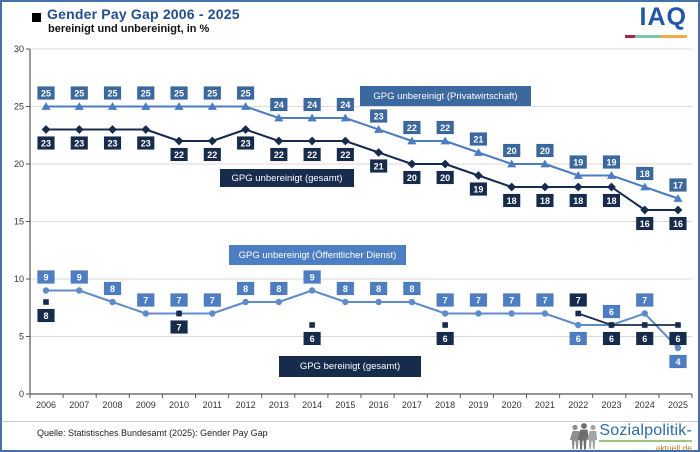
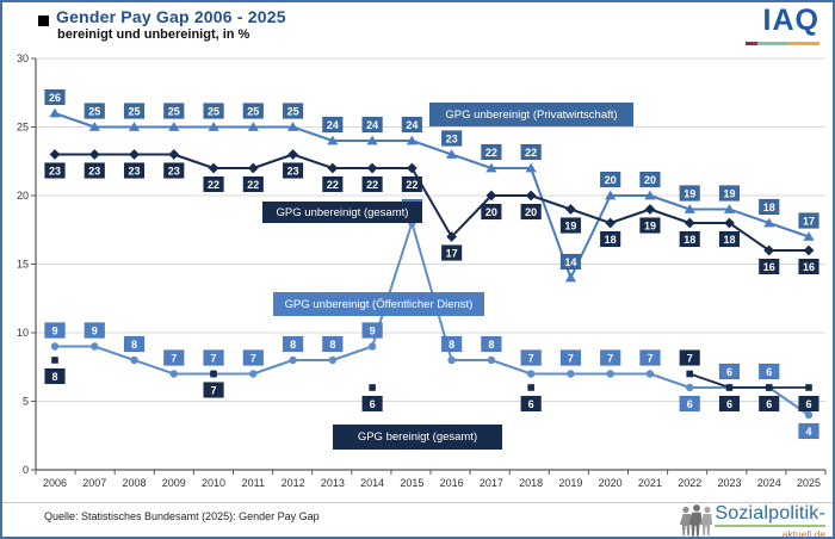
GPG unbereinigt (Privatwirtschaft)/2006: 25 -> 26
GPG unbereinigt (Öffentlicher Dienst)/2015: 8 -> 18
GPG unbereinigt (gesamt)/2016: 21 -> 17
GPG unbereinigt (Privatwirtschaft)/2019: 21 -> 14
GPG unbereinigt (gesamt)/2021: 18 -> 19
GPG unbereinigt (Öffentlicher Dienst)/2024: 7 -> 6
